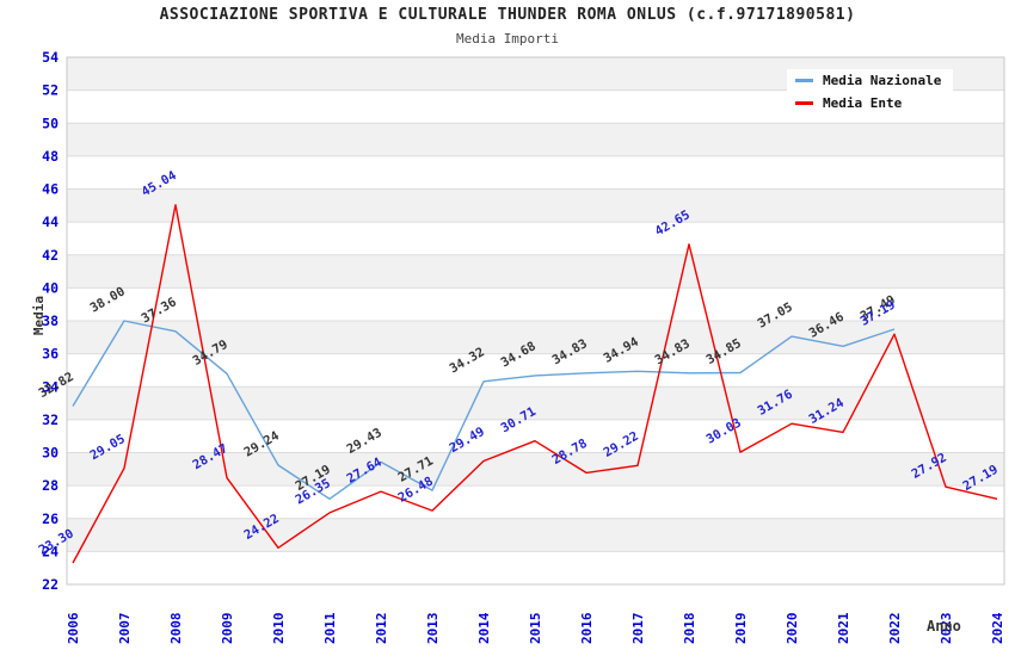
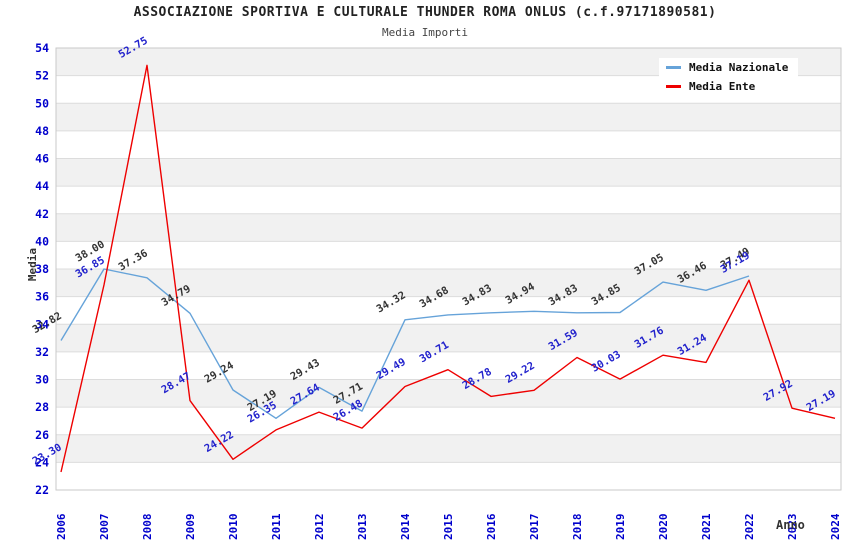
Media Ente/2007: 29.05 -> 36.85
Media Ente/2008: 45.04 -> 52.75
Media Ente/2018: 42.65 -> 31.59
